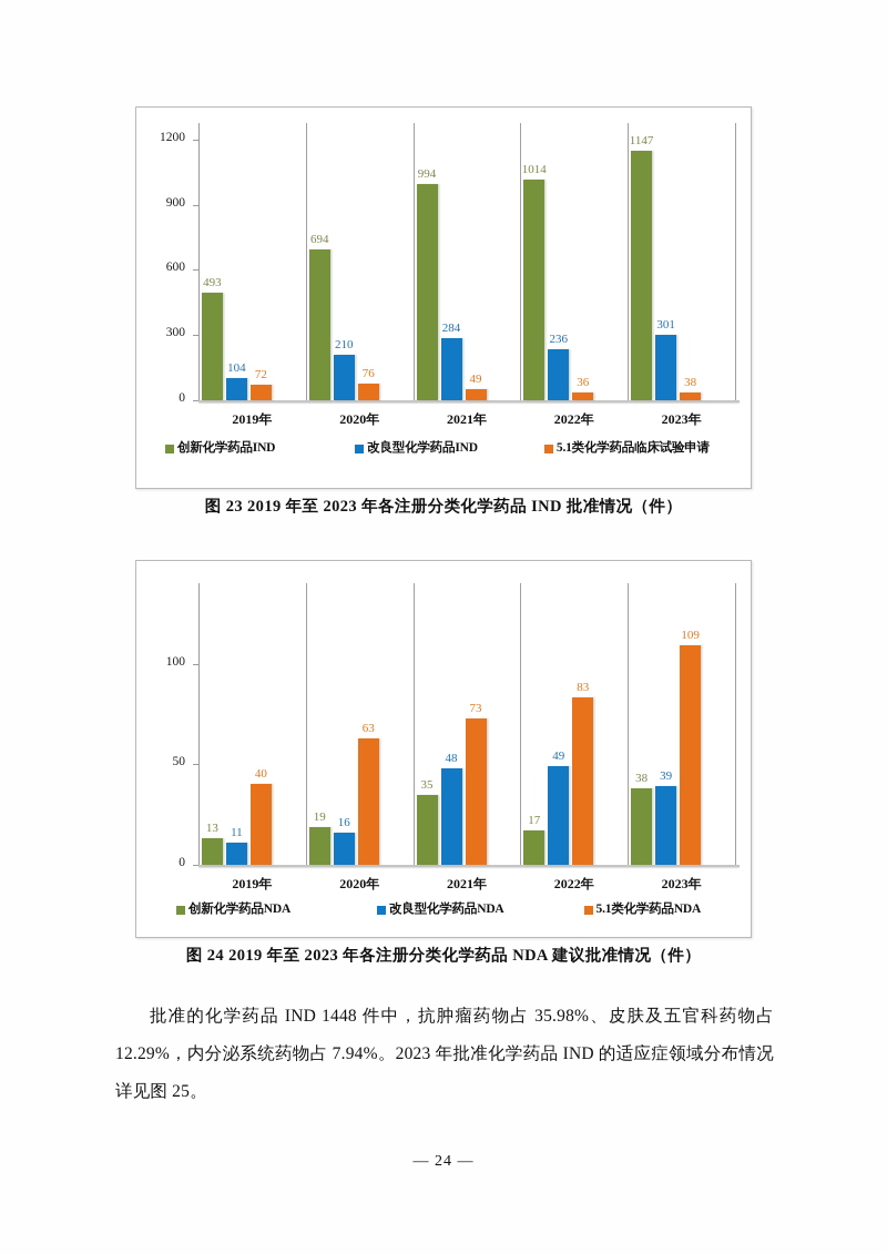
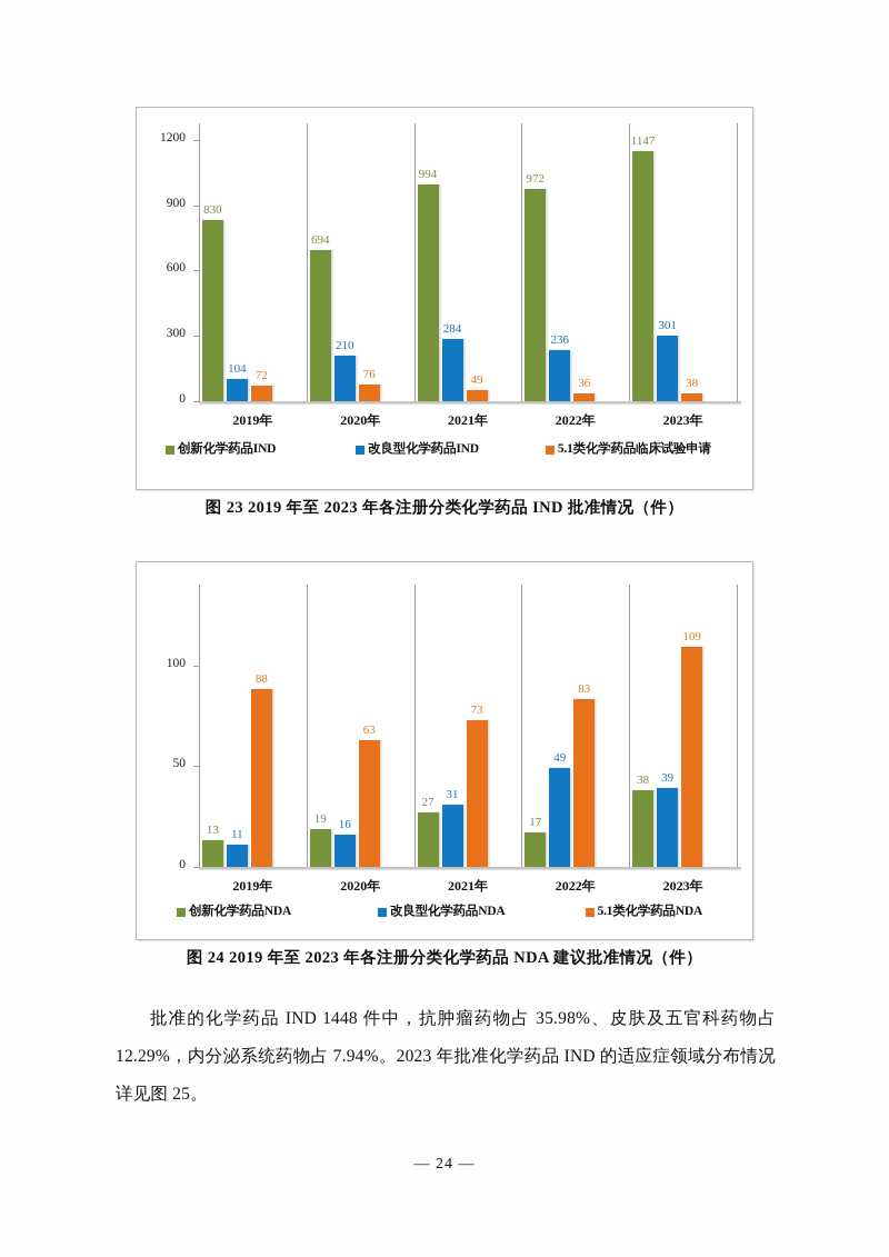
图 23 2019 年至 2023 年各注册分类化学药品 IND 批准情况（件）/创新化学药品IND/2019年: 493 -> 830
图 23 2019 年至 2023 年各注册分类化学药品 IND 批准情况（件）/创新化学药品IND/2022年: 1014 -> 972
图 24 2019 年至 2023 年各注册分类化学药品 NDA 建议批准情况（件）/5.1类化学药品NDA/2019年: 40 -> 88
图 24 2019 年至 2023 年各注册分类化学药品 NDA 建议批准情况（件）/创新化学药品NDA/2021年: 35 -> 27
图 24 2019 年至 2023 年各注册分类化学药品 NDA 建议批准情况（件）/改良型化学药品NDA/2021年: 48 -> 31
